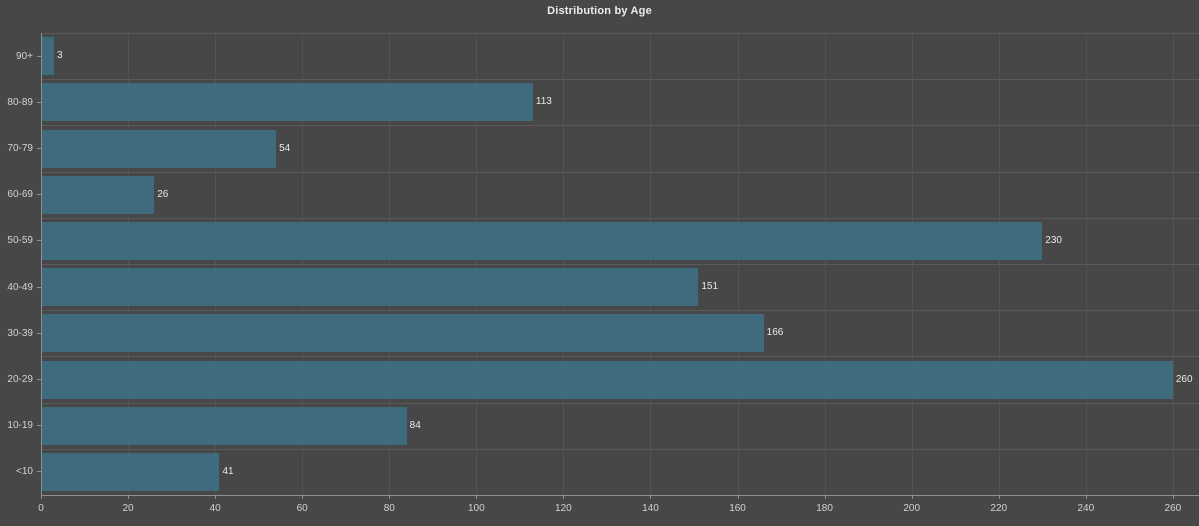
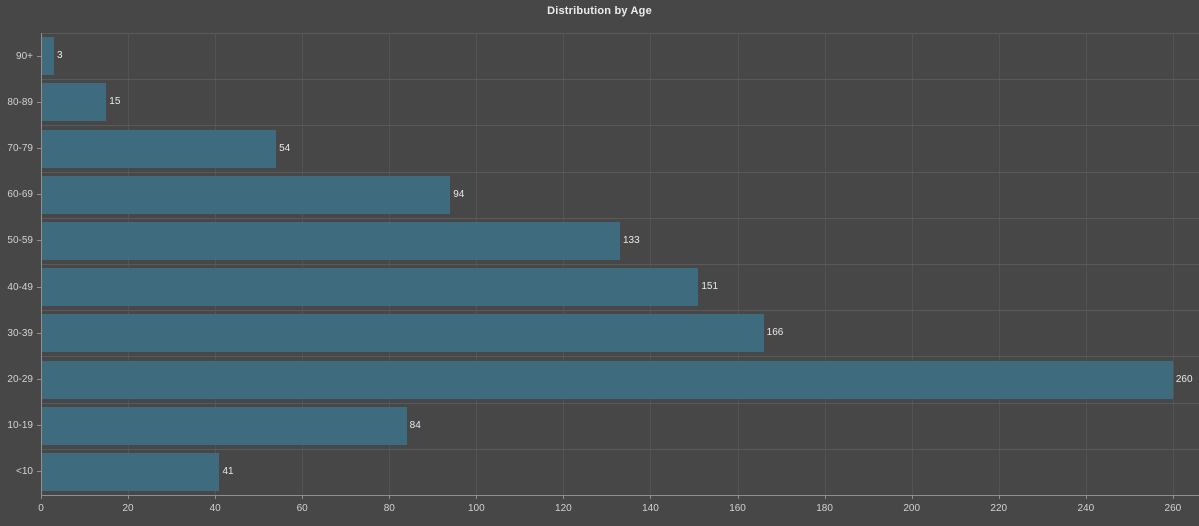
80-89: 113 -> 15
60-69: 26 -> 94
50-59: 230 -> 133
